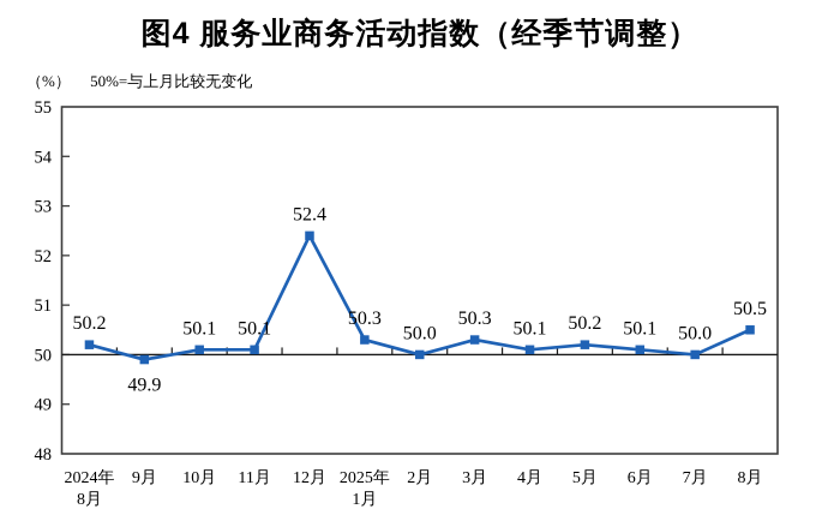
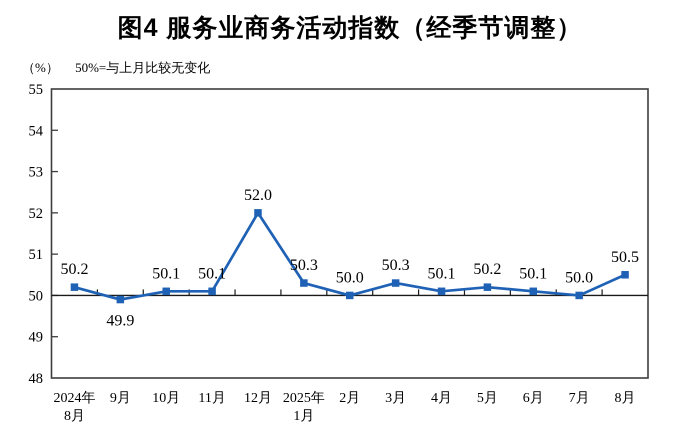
12月: 52.4 -> 52.0
